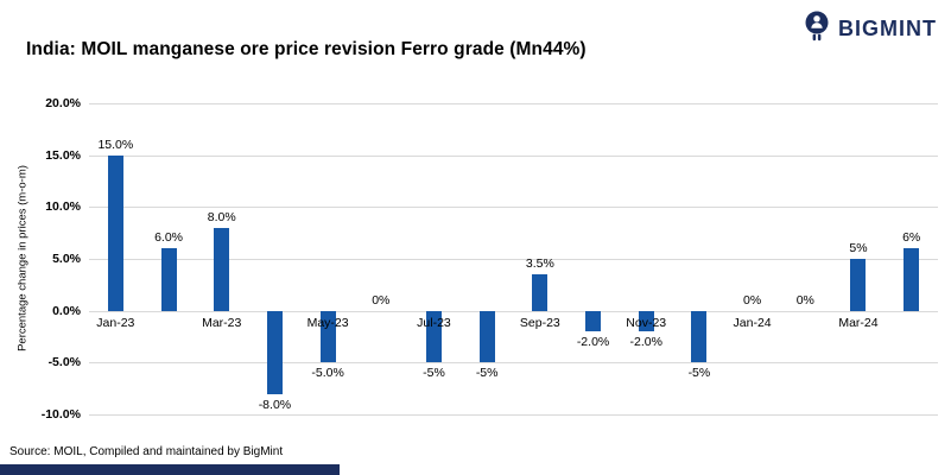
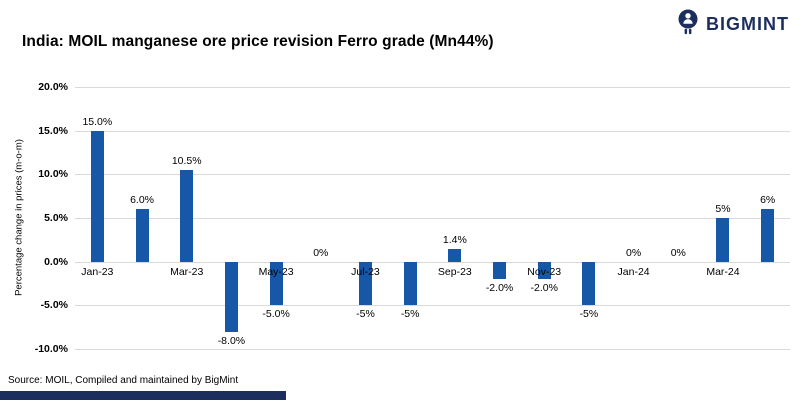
Mar-23: 8.0% -> 10.5%
Sep-23: 3.5% -> 1.4%
